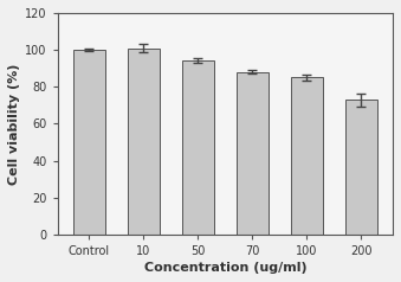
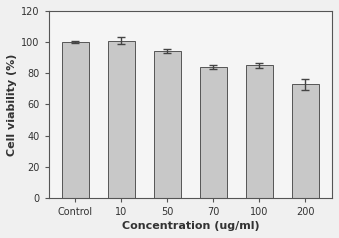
70: 88 -> 84
